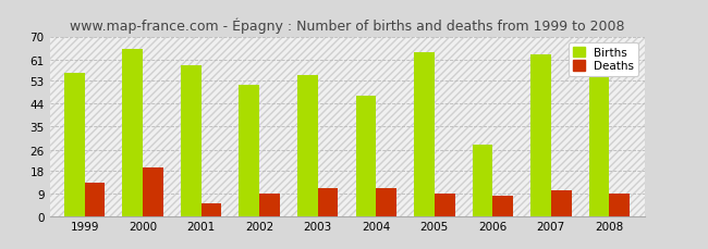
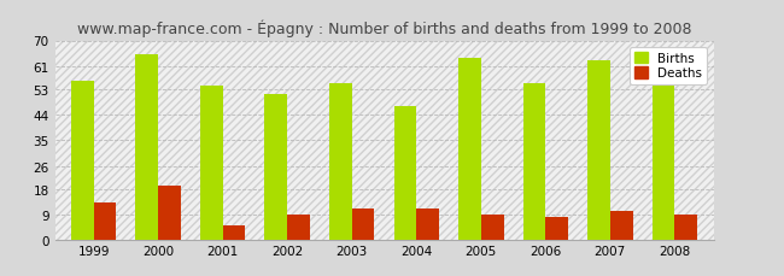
Births/2001: 59 -> 54
Births/2006: 28 -> 55
